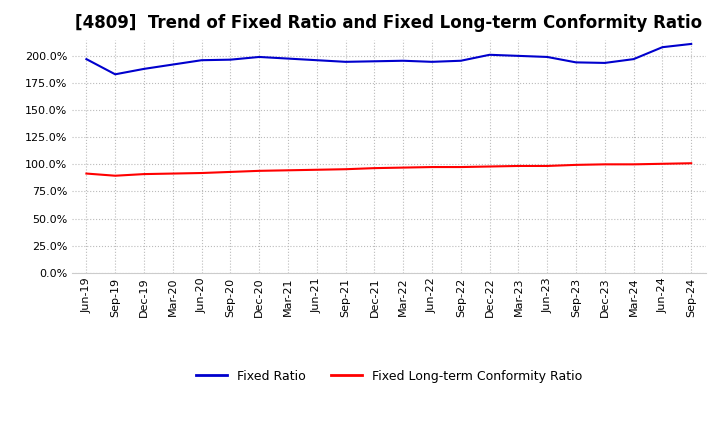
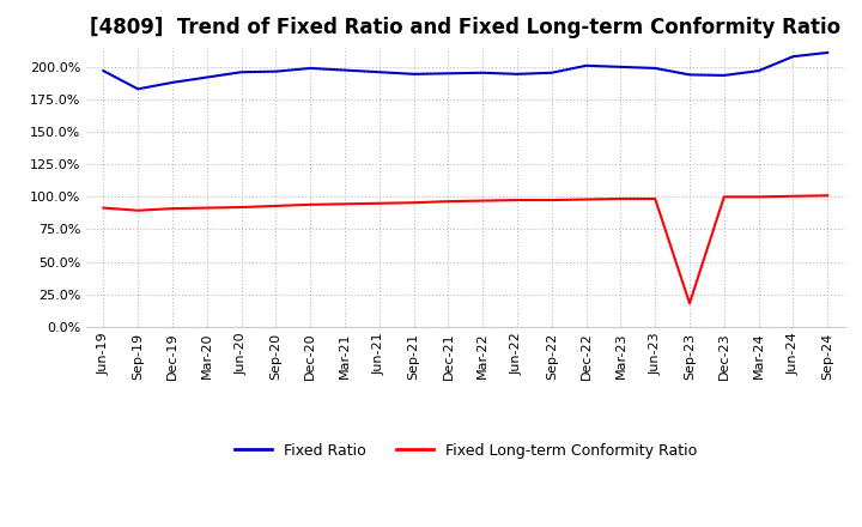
Fixed Long-term Conformity Ratio/Sep-23: 100% -> 18%
